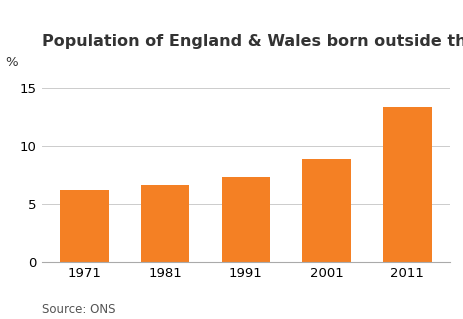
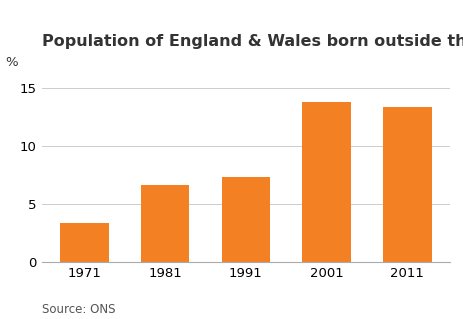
1971: 6.2 -> 3.3
2001: 8.9 -> 13.8
